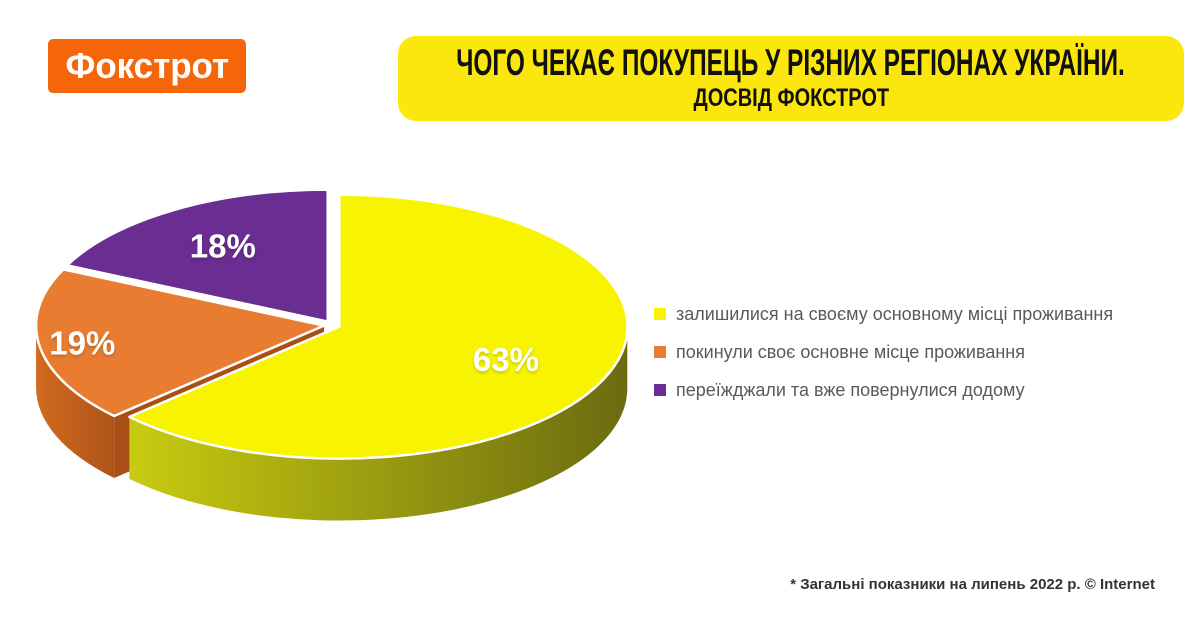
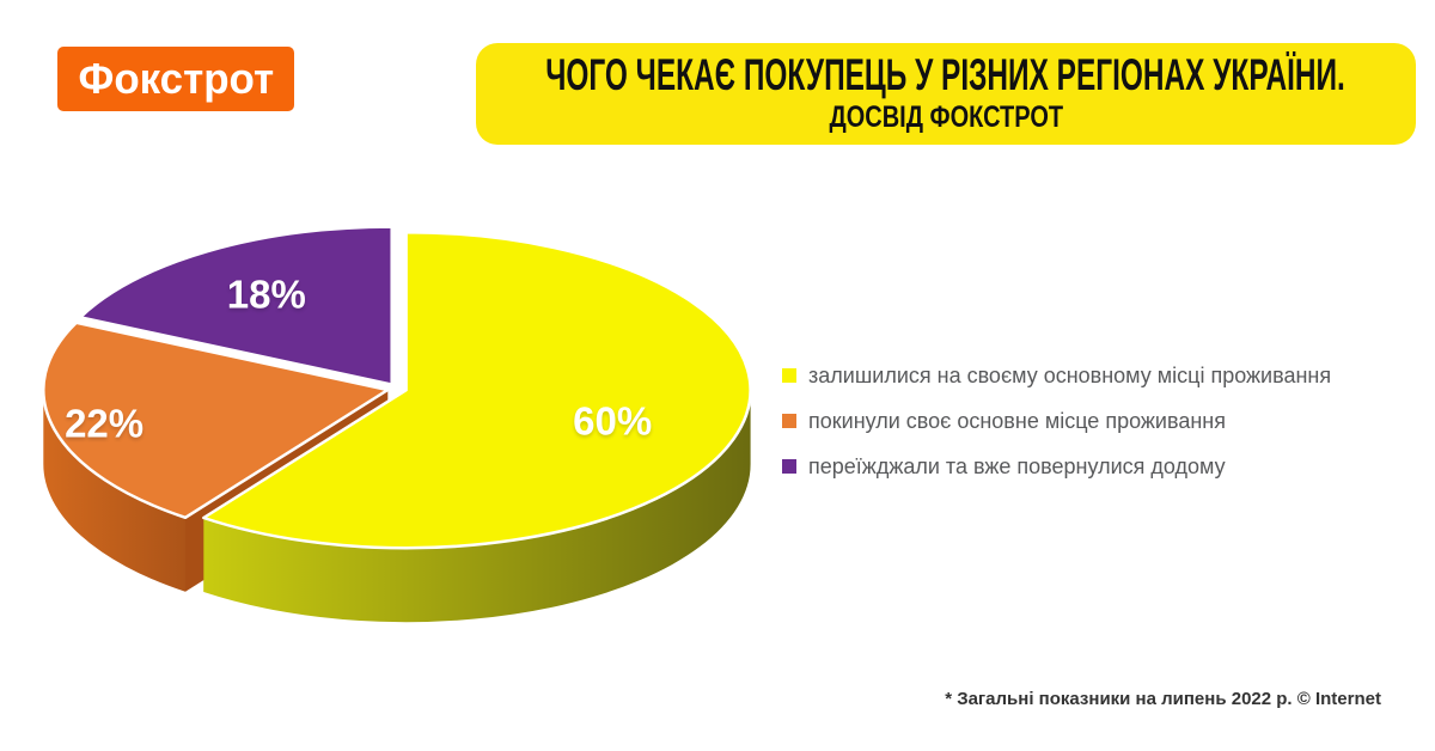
залишилися на своєму основному місці проживання: 63% -> 60%
покинули своє основне місце проживання: 19% -> 22%
